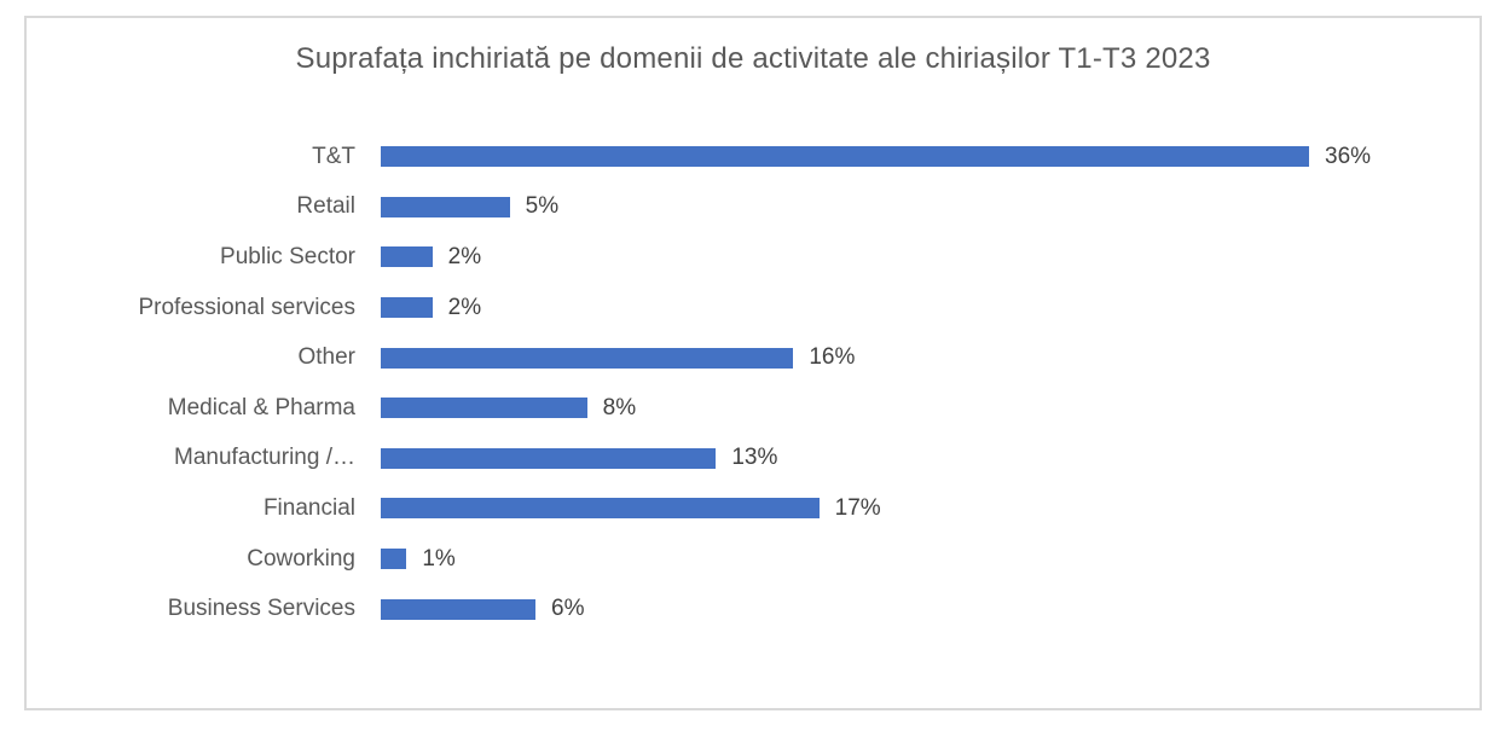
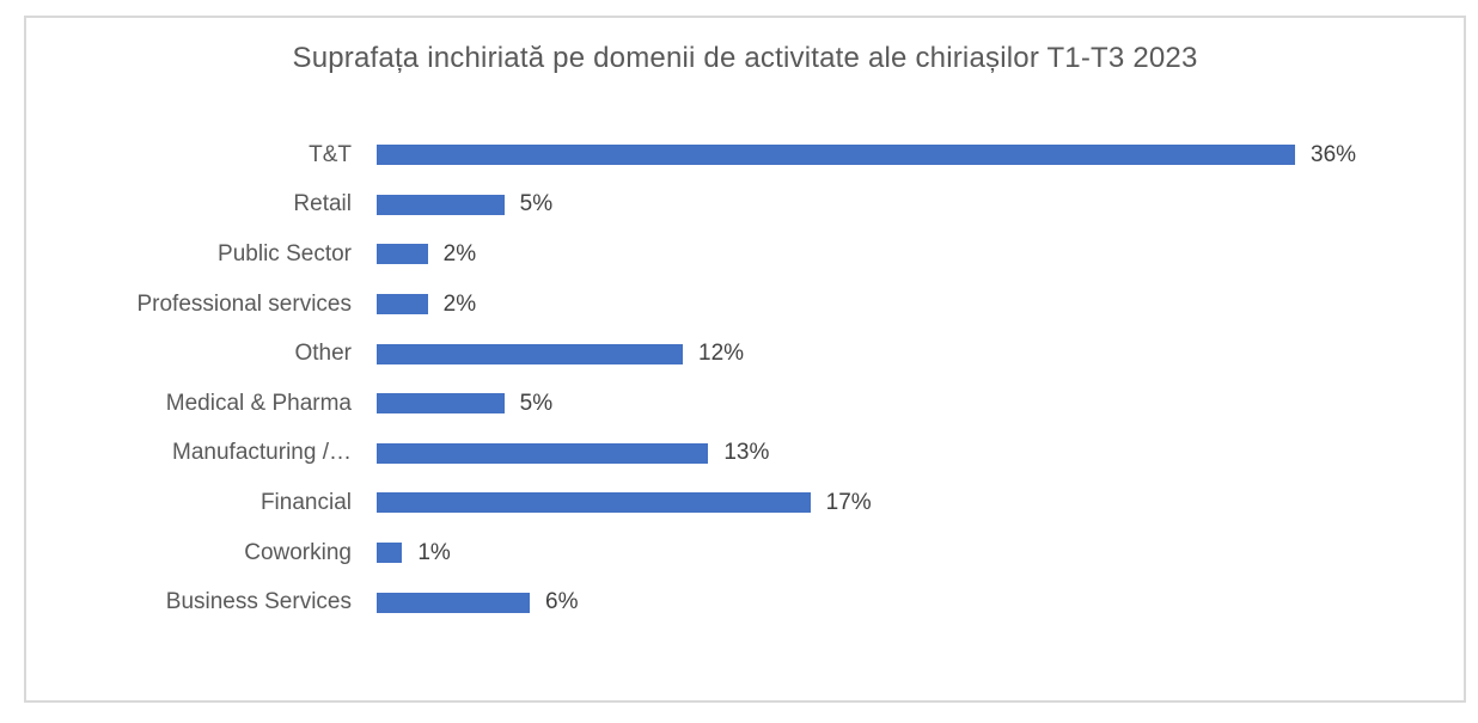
Other: 16% -> 12%
Medical & Pharma: 8% -> 5%
